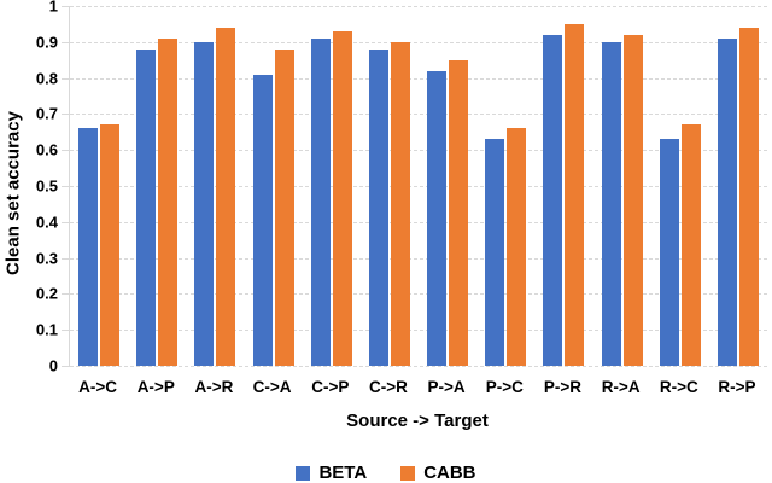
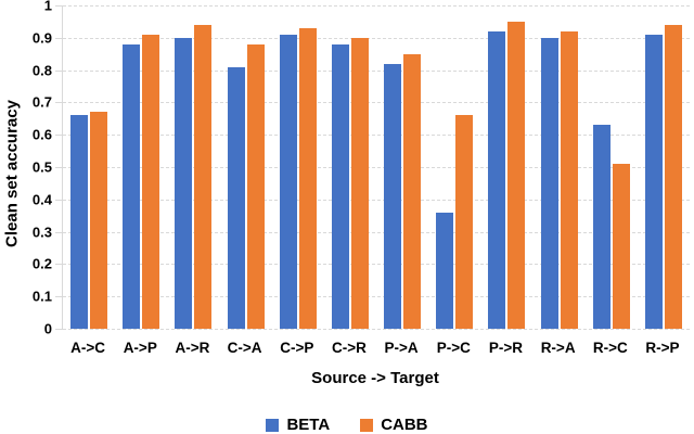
BETA/P->C: 0.63 -> 0.36
CABB/R->C: 0.67 -> 0.51
